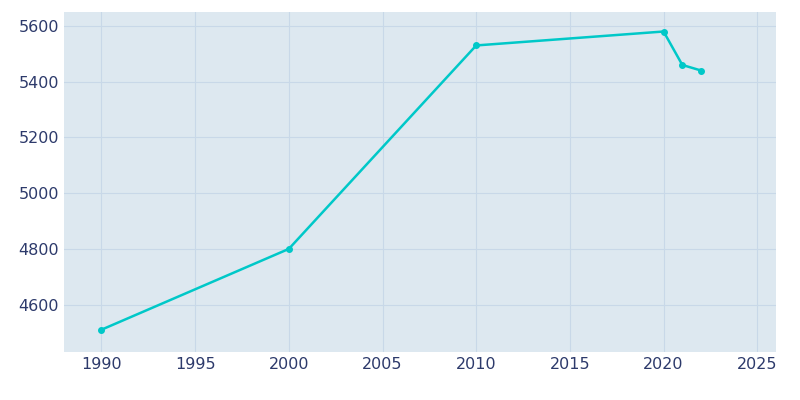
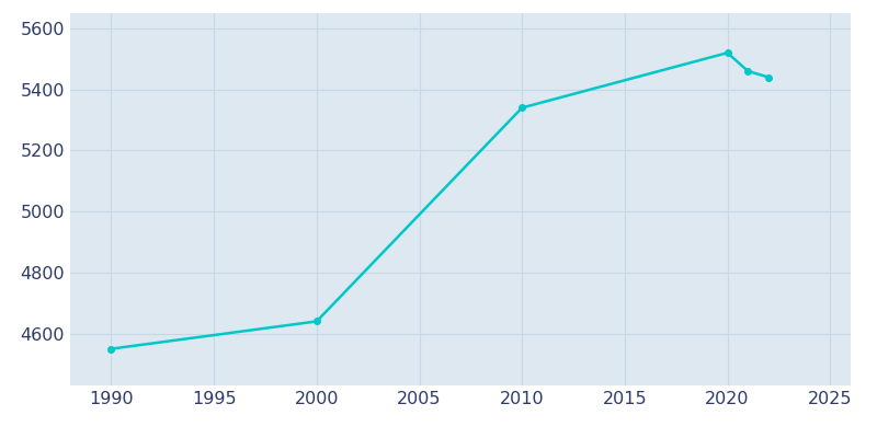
1990: 4510 -> 4550
2000: 4800 -> 4640
2010: 5530 -> 5340
2020: 5580 -> 5520
